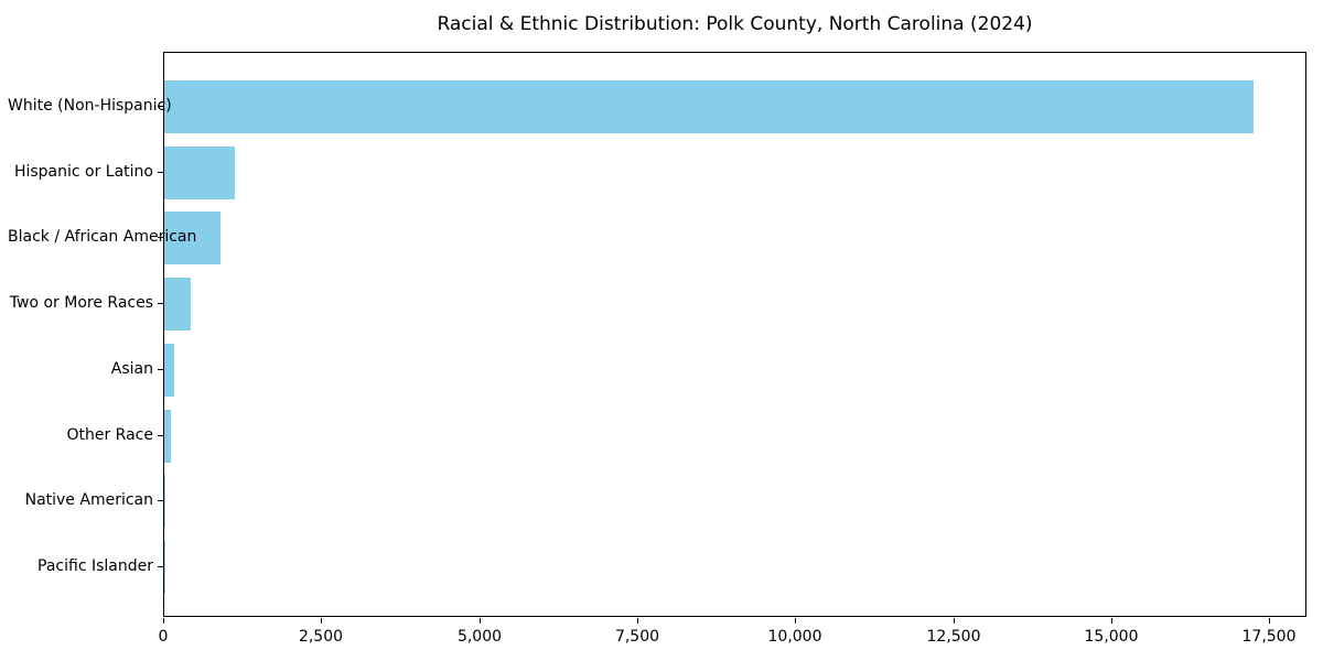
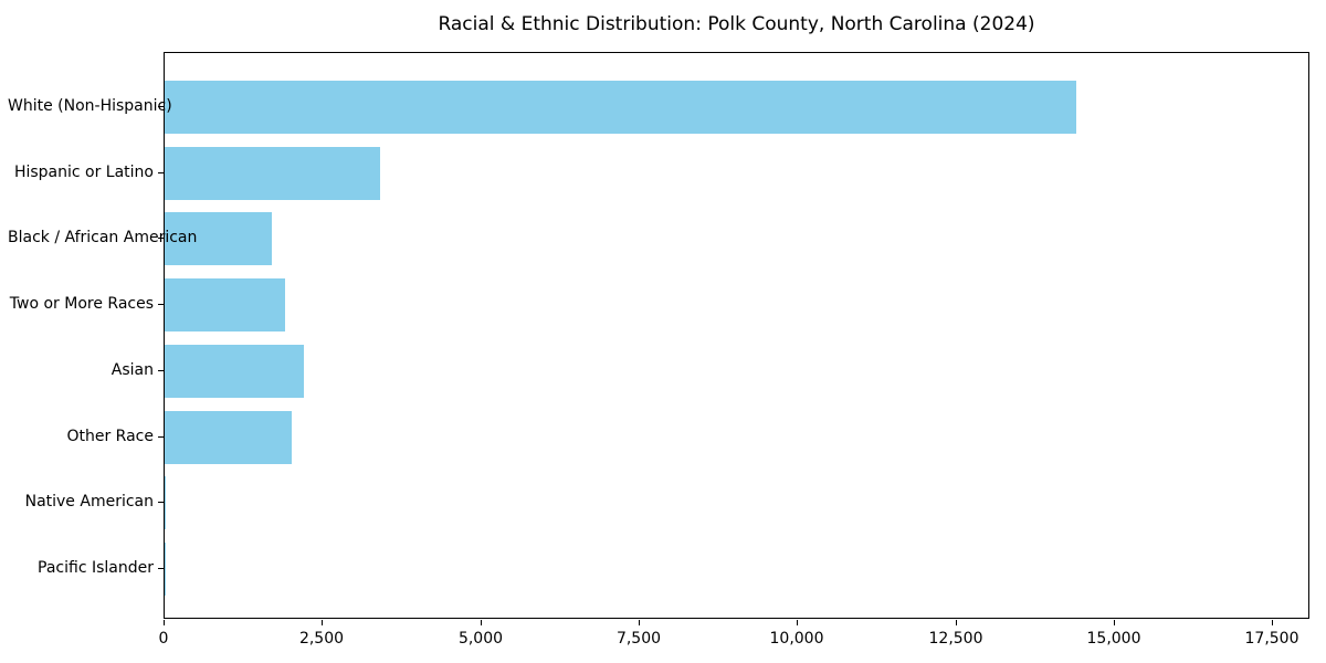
White (Non-Hispanic): 17200 -> 14400
Hispanic or Latino: 1100 -> 3400
Black / African American: 900 -> 1700
Two or More Races: 400 -> 1900
Asian: 200 -> 2200
Other Race: 100 -> 2000
